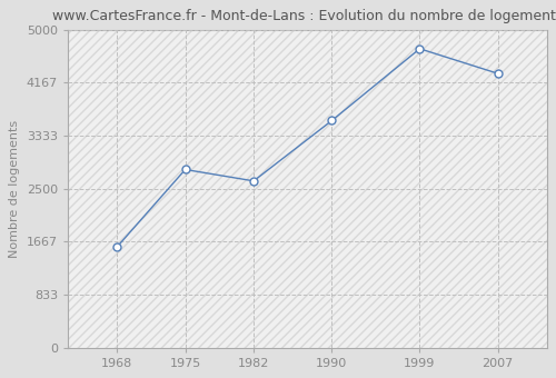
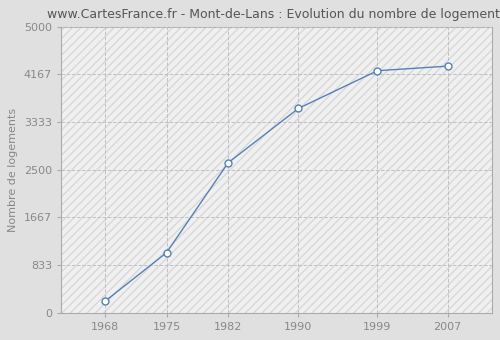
1968: 1580 -> 200
1975: 2800 -> 1050
1999: 4700 -> 4230
